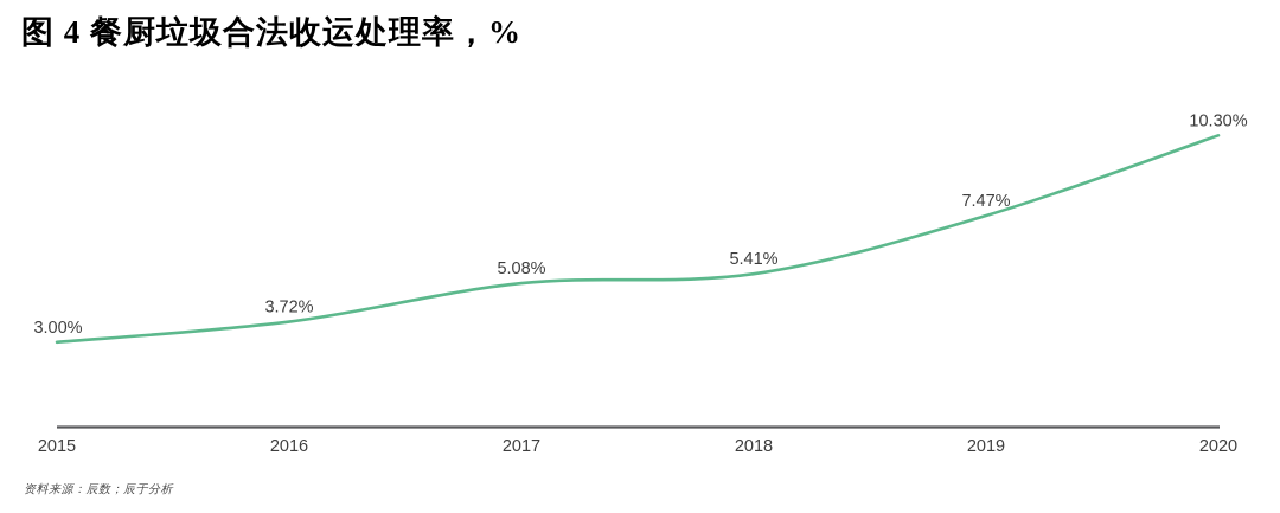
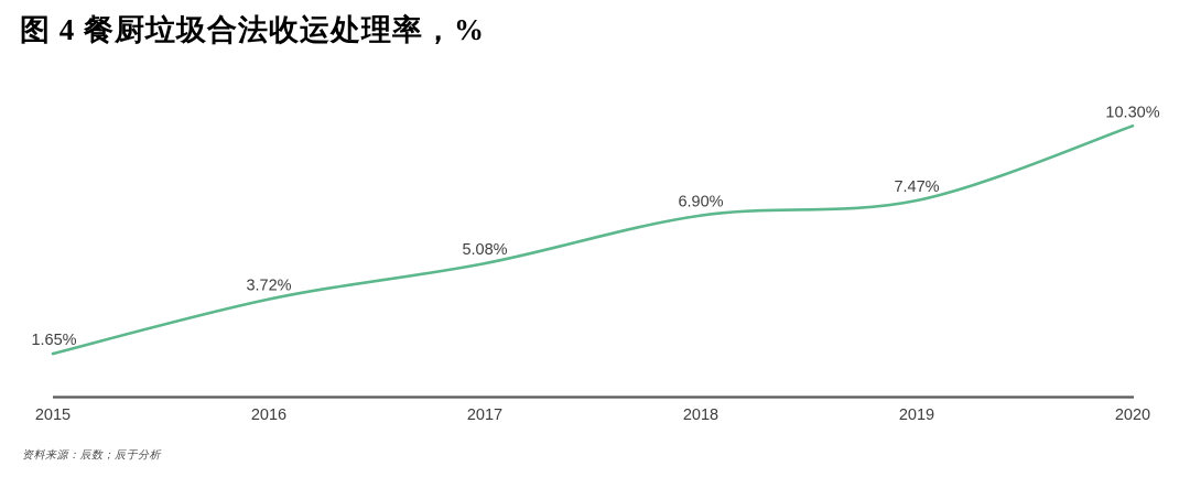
2015: 3.00% -> 1.65%
2018: 5.41% -> 6.90%
